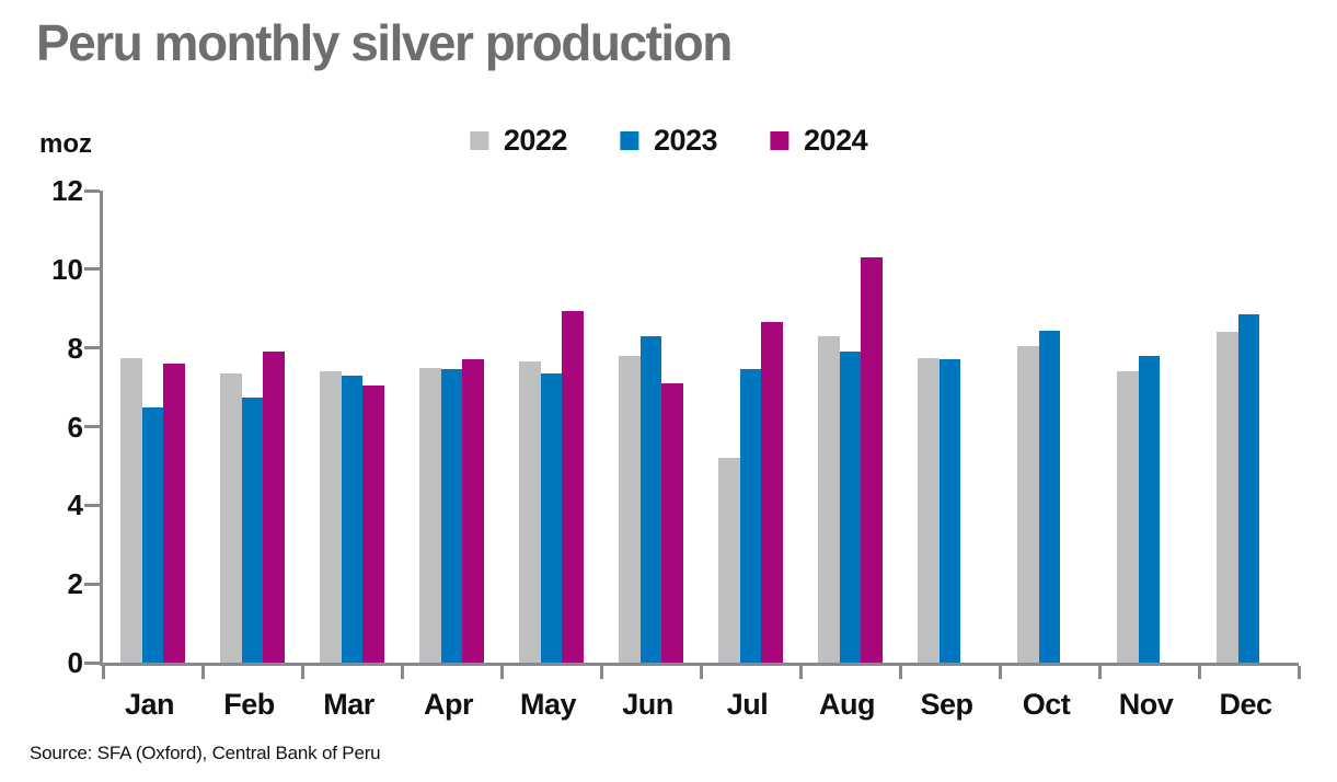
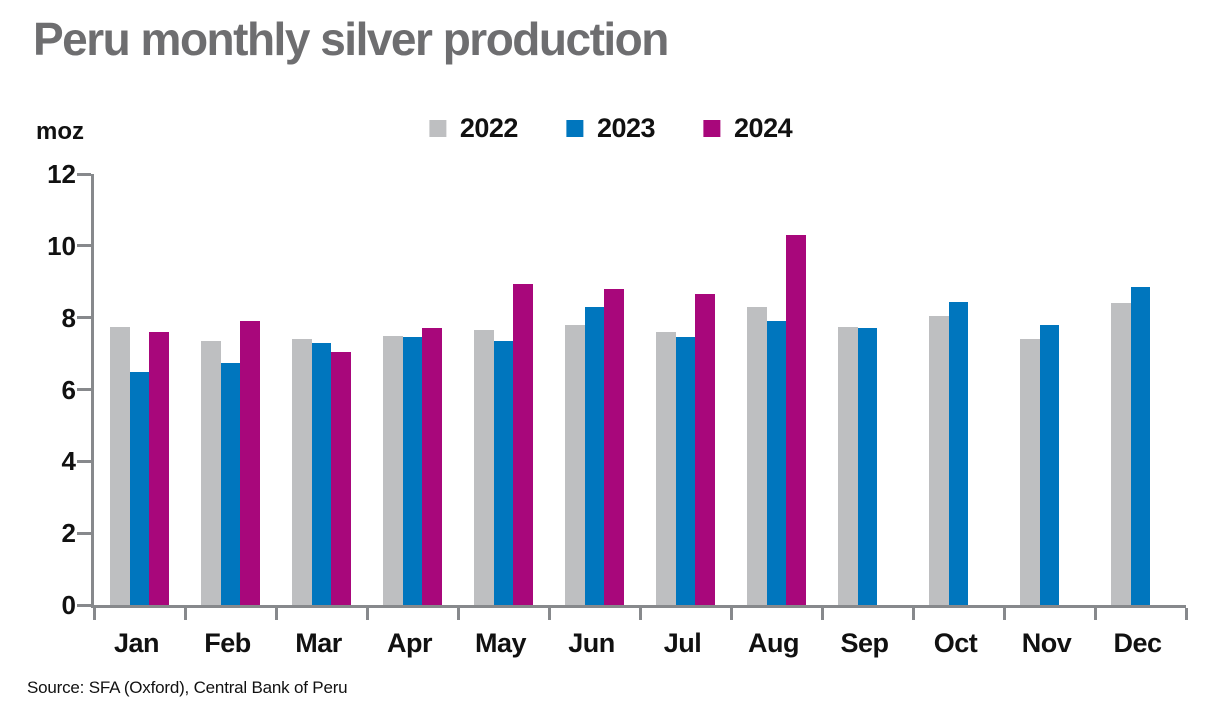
2024/Jun: 7.1 -> 8.8
2022/Jul: 5.2 -> 7.6
